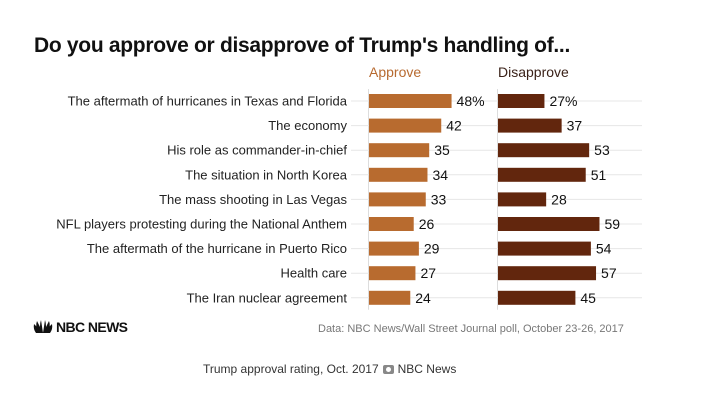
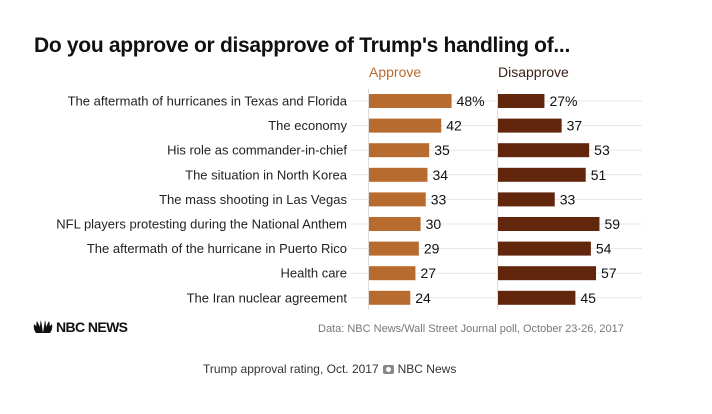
Disapprove/The mass shooting in Las Vegas: 28 -> 33
Approve/NFL players protesting during the National Anthem: 26 -> 30
